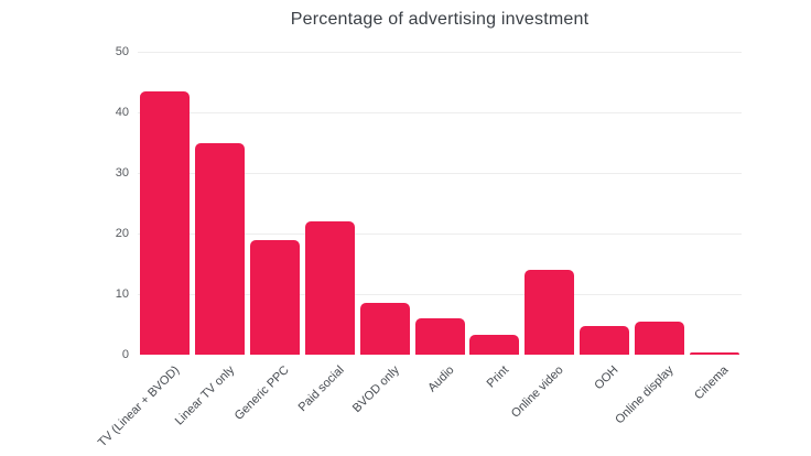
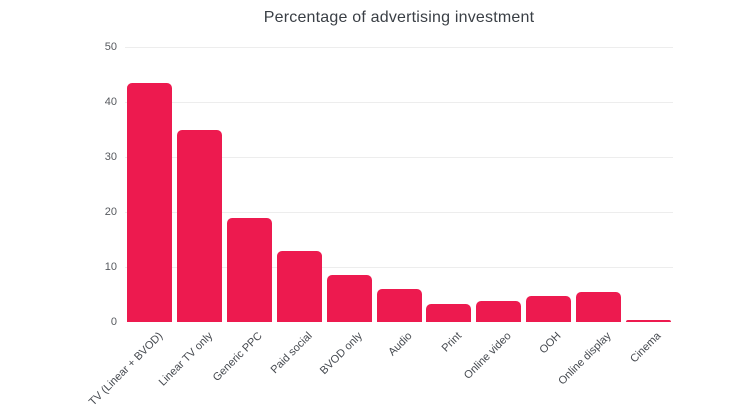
Paid social: 22 -> 13
Online video: 14 -> 4
